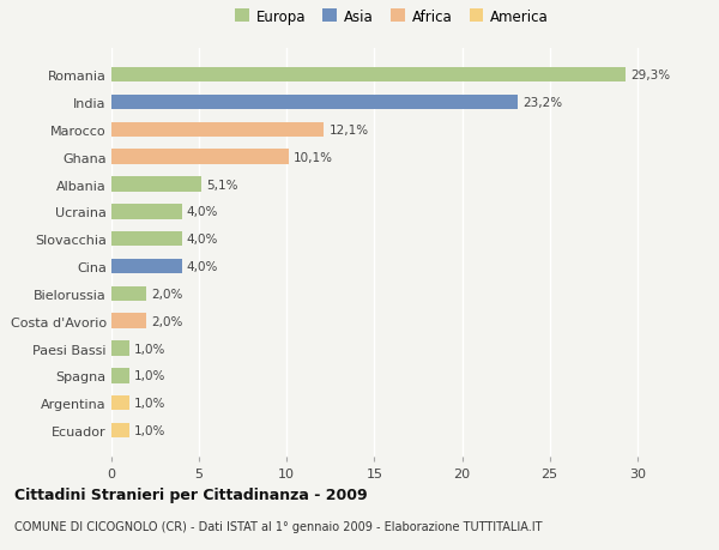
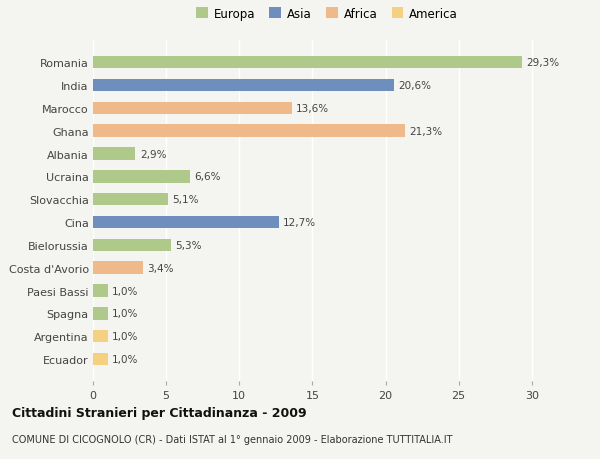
India: 23,2% -> 20,6%
Marocco: 12,1% -> 13,6%
Ghana: 10,1% -> 21,3%
Albania: 5,1% -> 2,9%
Ucraina: 4,0% -> 6,6%
Slovacchia: 4,0% -> 5,1%
Cina: 4,0% -> 12,7%
Bielorussia: 2,0% -> 5,3%
Costa d'Avorio: 2,0% -> 3,4%
